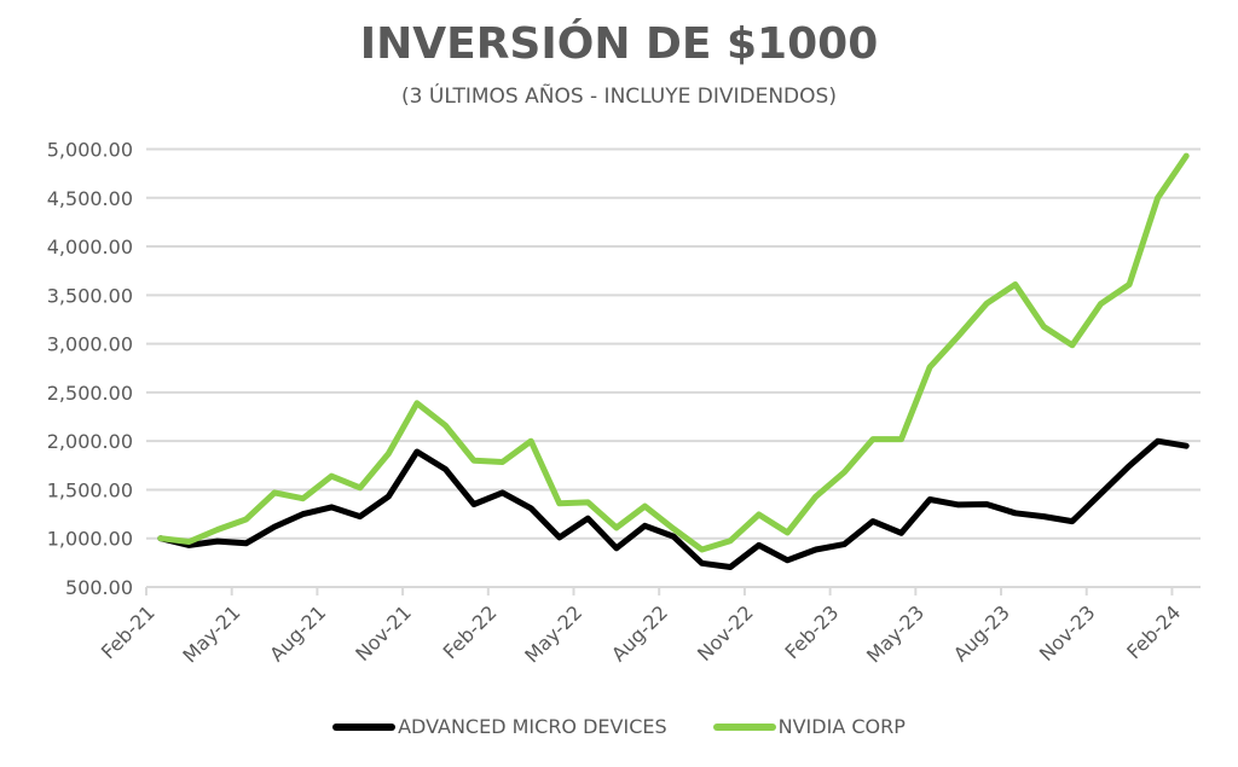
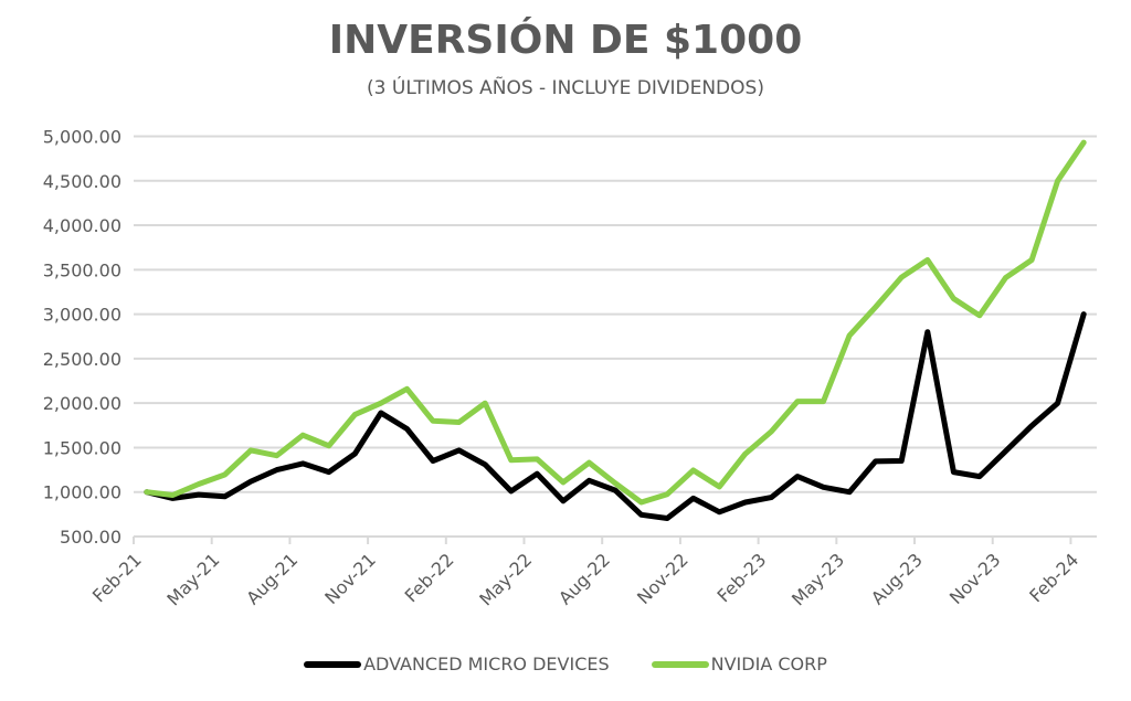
NVIDIA CORP/Nov-21: 2400 -> 2000
ADVANCED MICRO DEVICES/May-23: 1400 -> 1000
ADVANCED MICRO DEVICES/Aug-23: 1300 -> 2800
ADVANCED MICRO DEVICES/Feb-24: 2000 -> 3000
